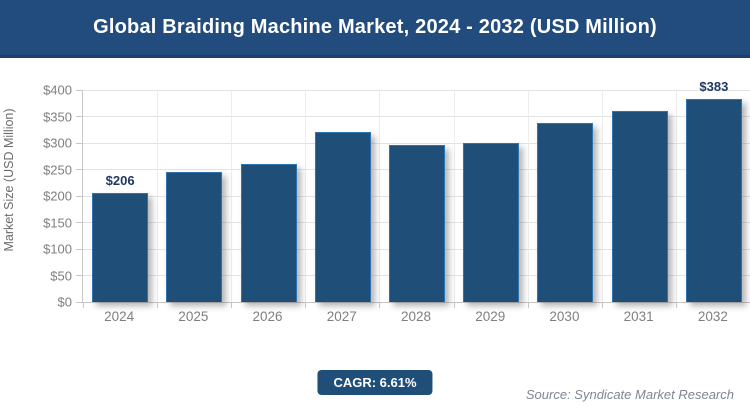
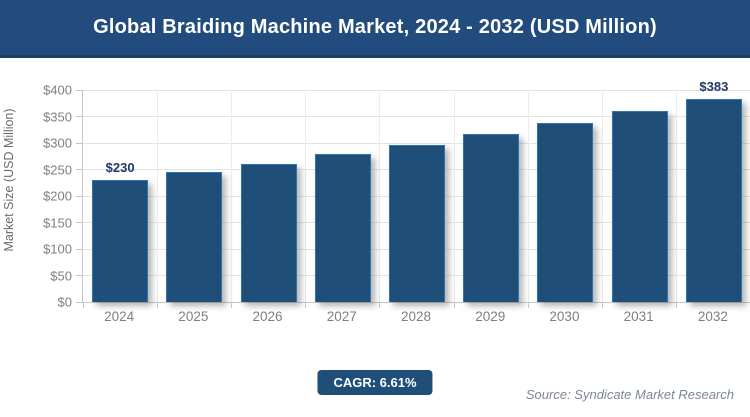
2024: $206 -> $230
2027: $320 -> $280
2029: $300 -> $320
